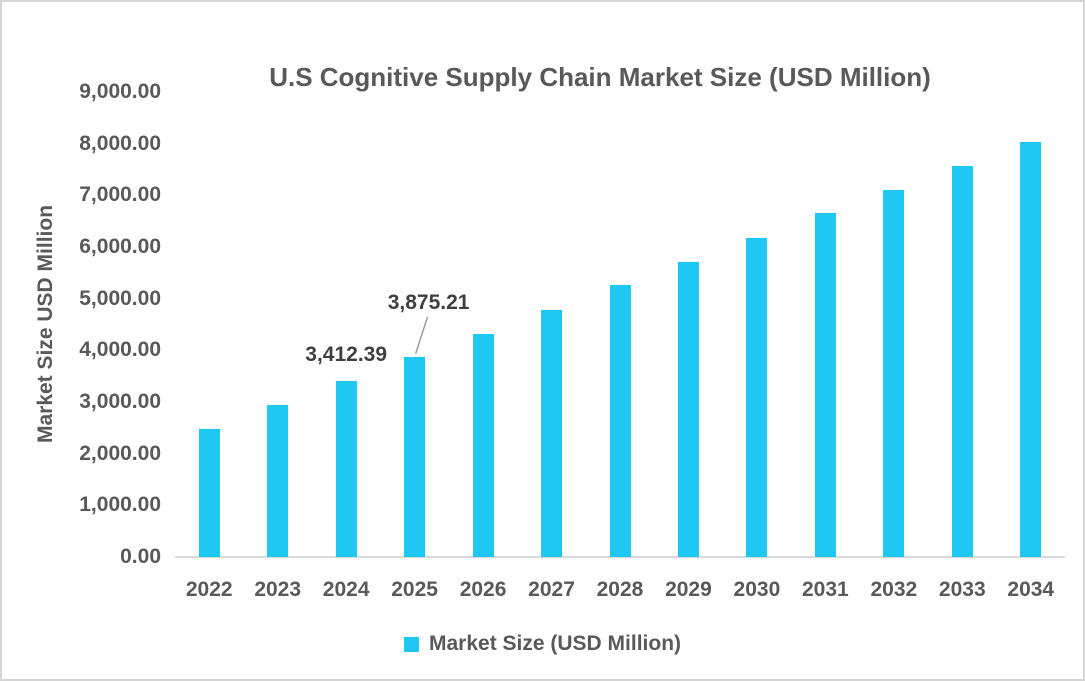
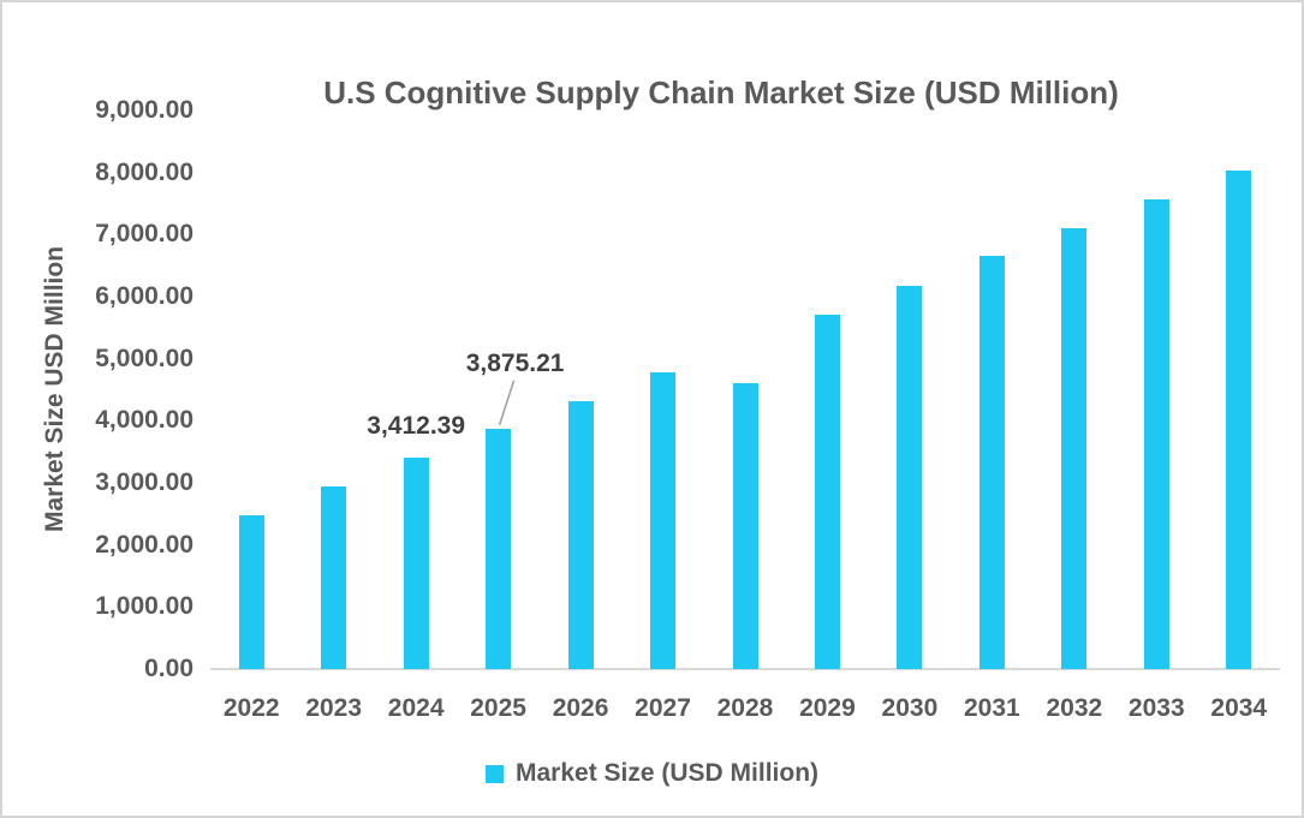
2028: 5300 -> 4600
